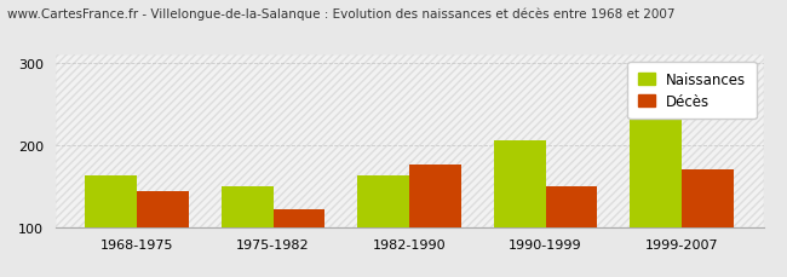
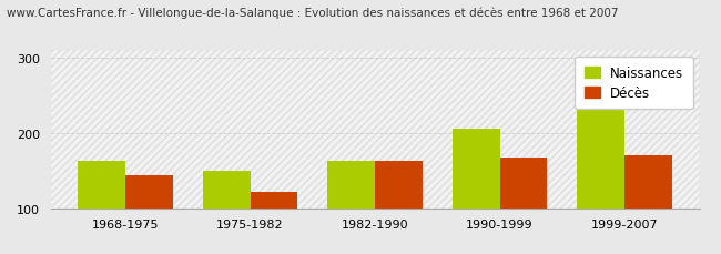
Décès/1982-1990: 176 -> 162
Décès/1990-1999: 150 -> 167
